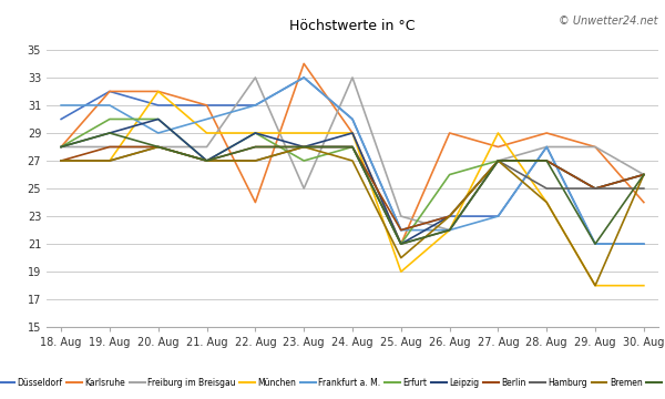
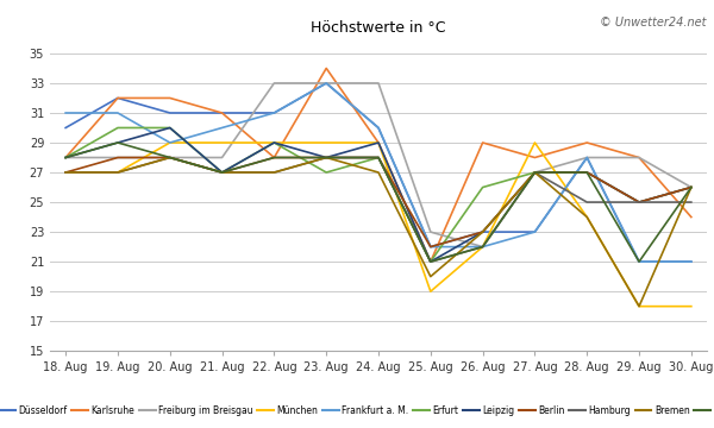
München/20. Aug: 32 -> 29
Karlsruhe/22. Aug: 24 -> 28
Freiburg im Breisgau/23. Aug: 25 -> 33
